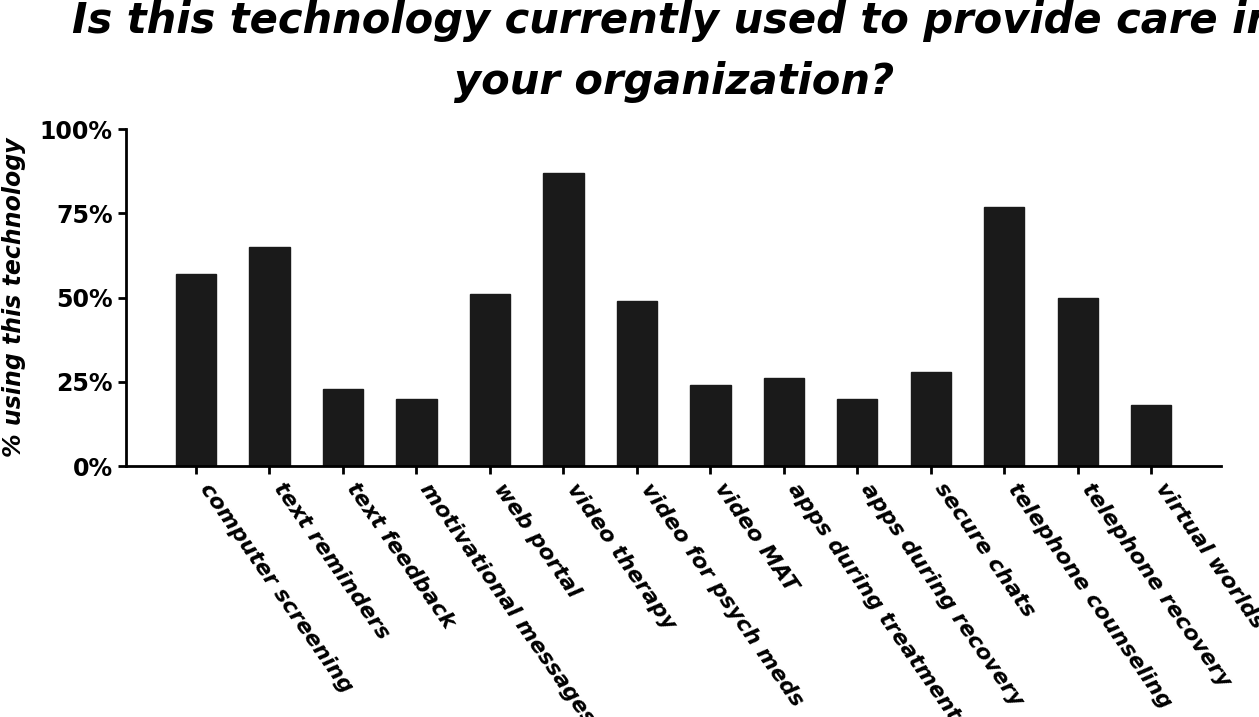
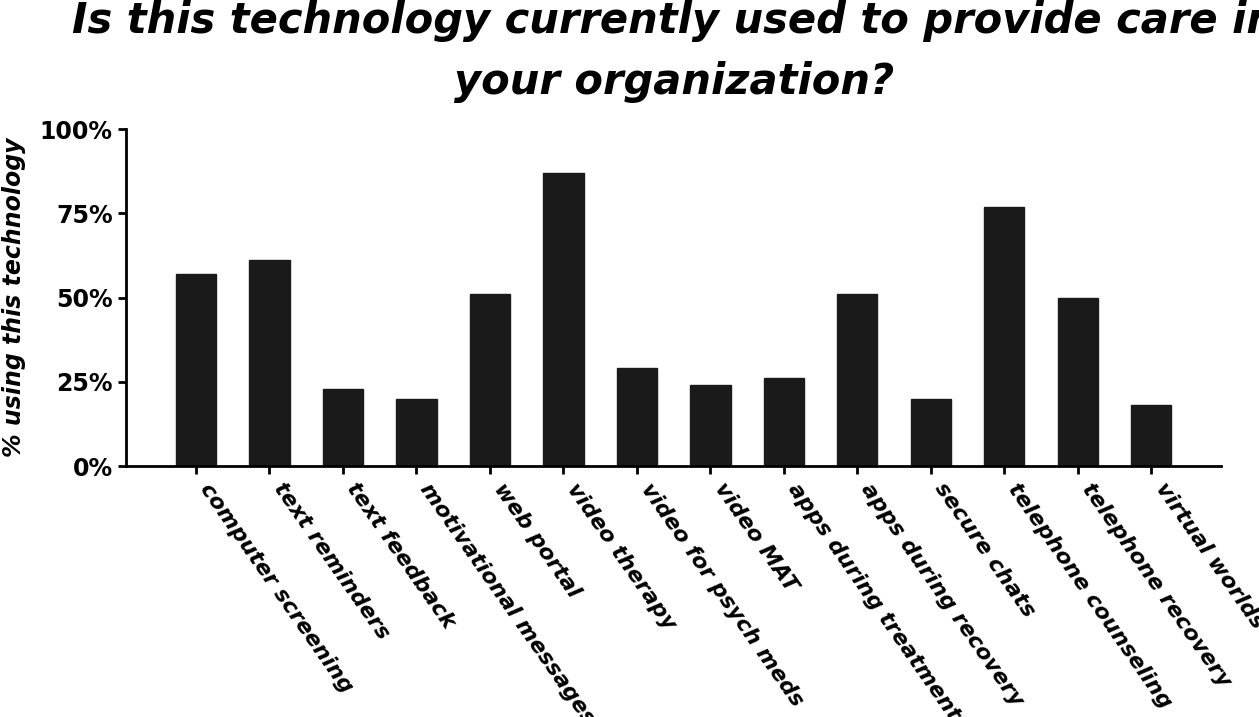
text reminders: 65% -> 61%
video for psych meds: 49% -> 29%
apps during recovery: 20% -> 51%
secure chats: 28% -> 20%
